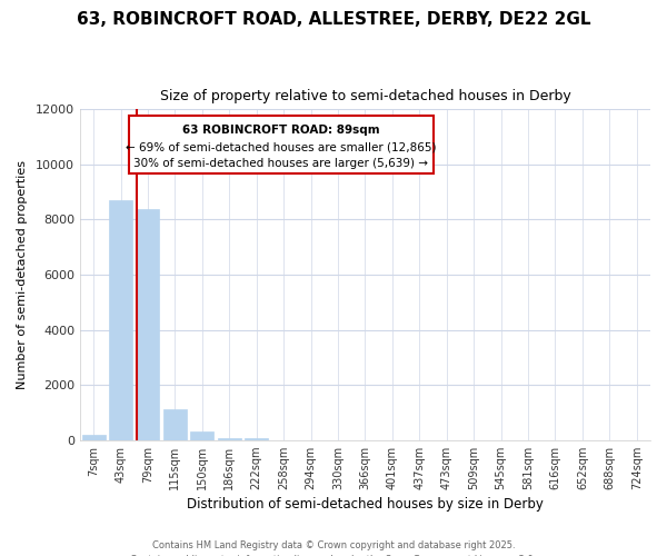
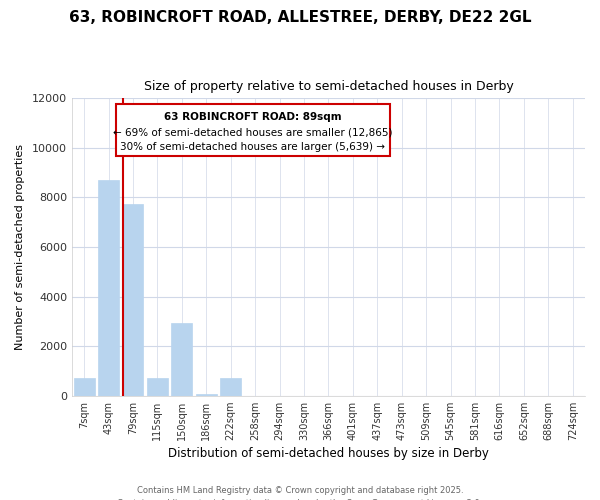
7sqm: 200 -> 700
79sqm: 8400 -> 7750
115sqm: 1100 -> 700
150sqm: 330 -> 2950
222sqm: 70 -> 700
